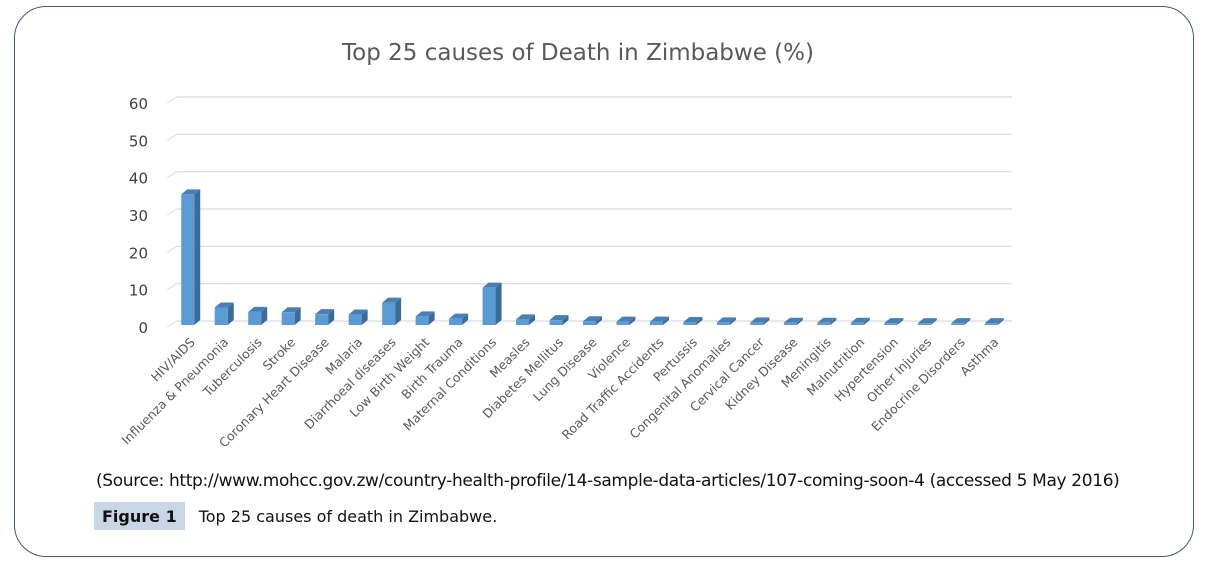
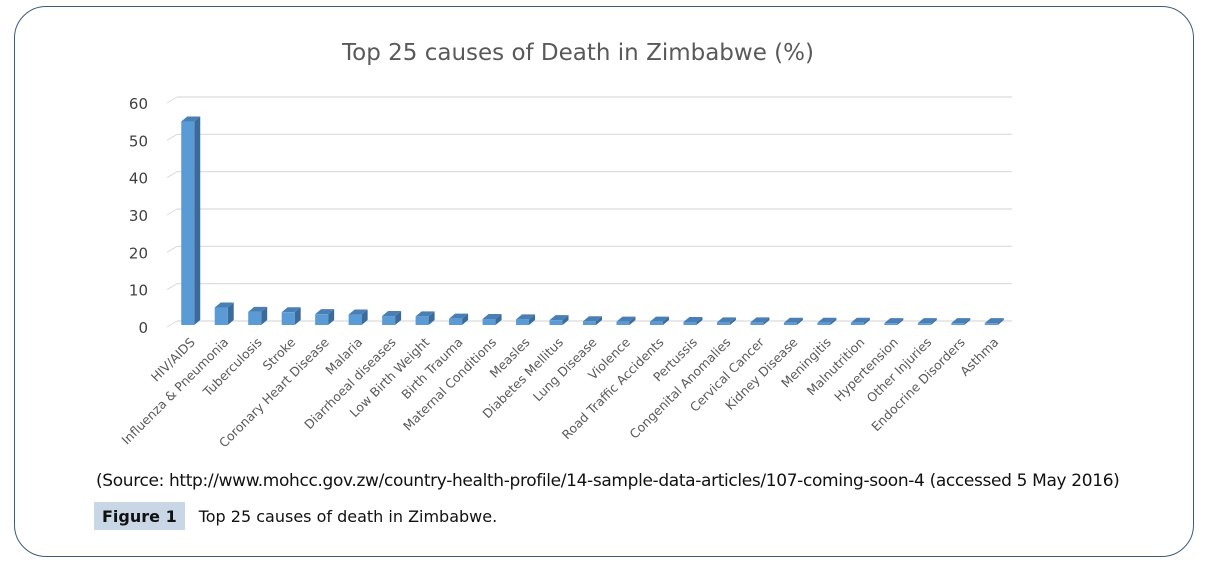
HIV/AIDS: 35 -> 54
Diarrhoeal diseases: 6 -> 2
Maternal Conditions: 10 -> 2
